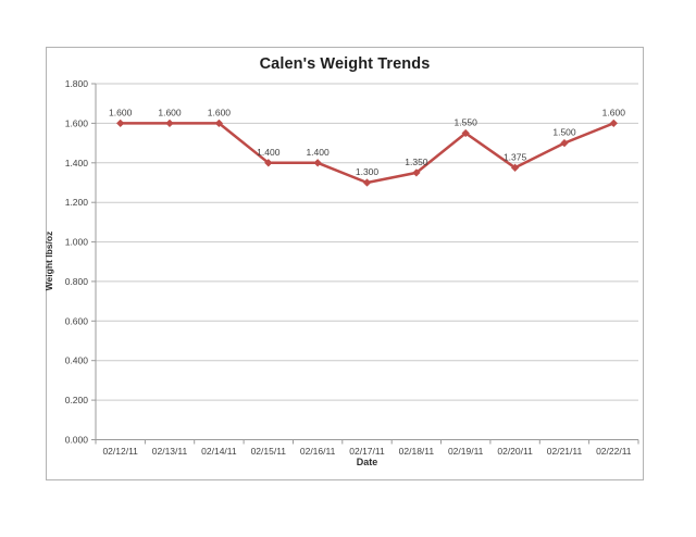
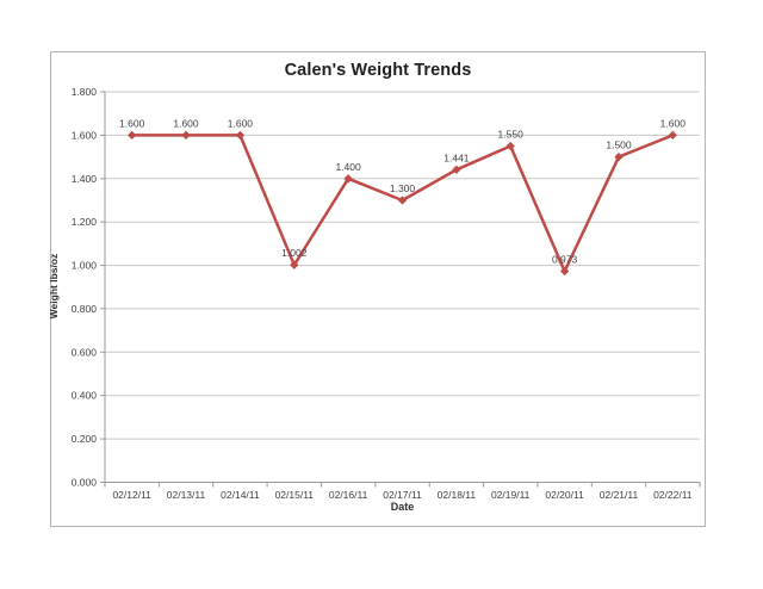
02/15/11: 1.400 -> 1.002
02/18/11: 1.350 -> 1.441
02/20/11: 1.375 -> 0.973
